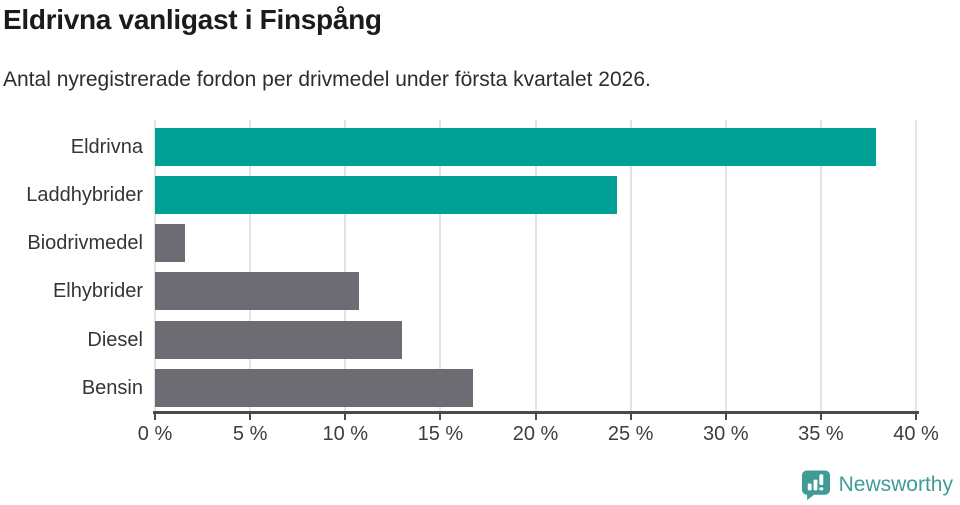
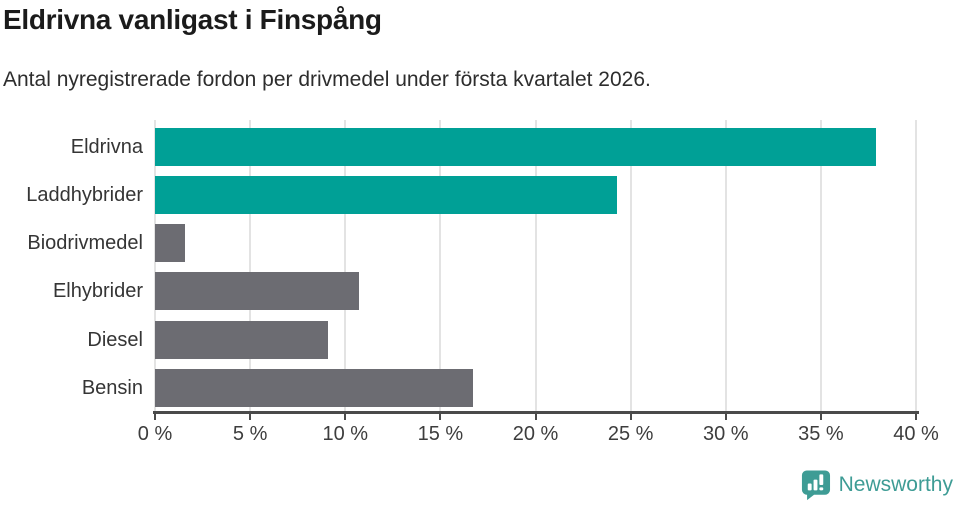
Diesel: 13.0% -> 9.1%
